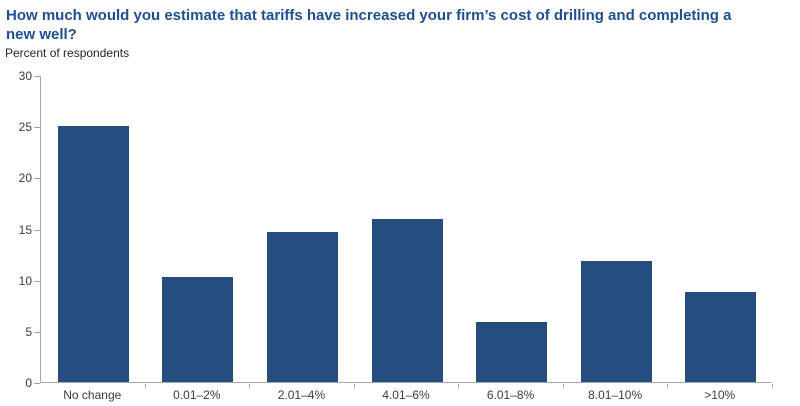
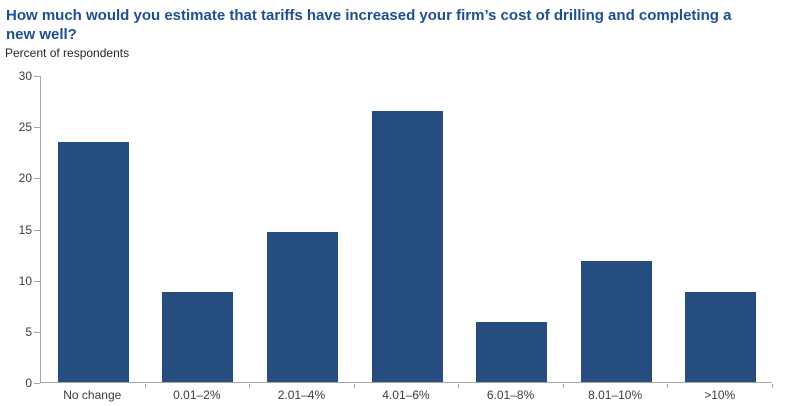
No change: 25.0 -> 23.5
0.01–2%: 10.3 -> 8.8
4.01–6%: 15.9 -> 26.5
